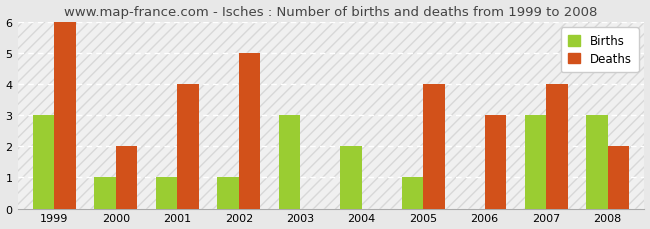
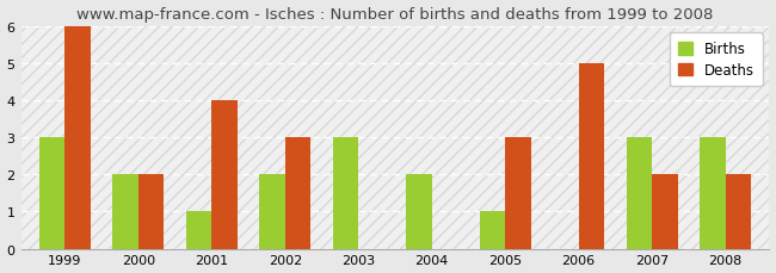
Births/2000: 1 -> 2
Births/2002: 1 -> 2
Deaths/2002: 5 -> 3
Deaths/2005: 4 -> 3
Deaths/2006: 3 -> 5
Deaths/2007: 4 -> 2
